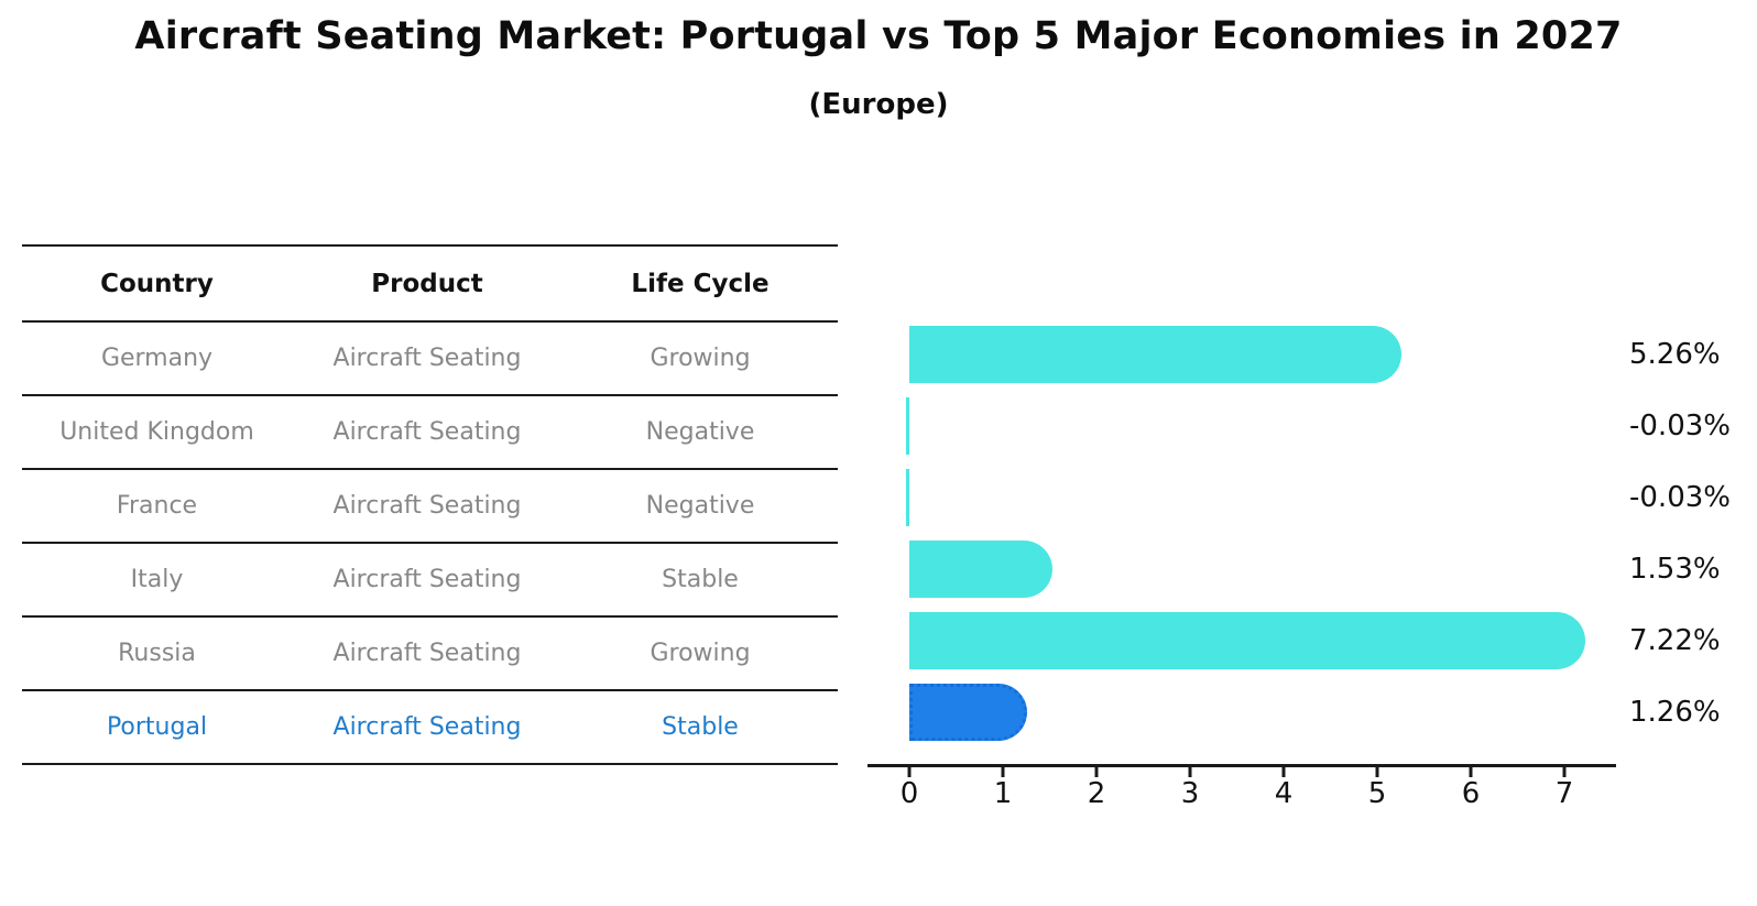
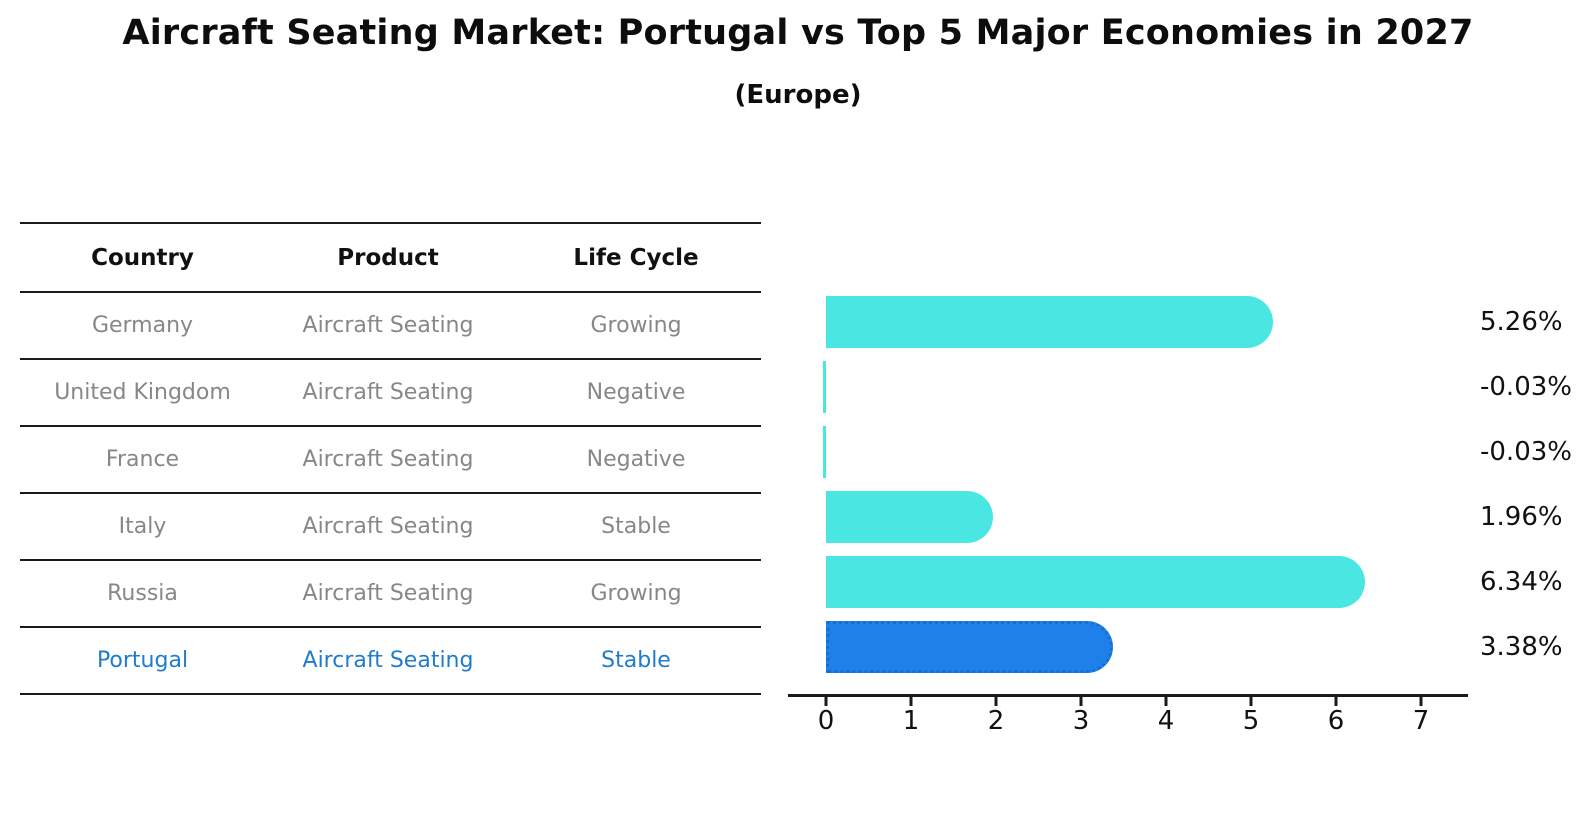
Italy: 1.53% -> 1.96%
Russia: 7.22% -> 6.34%
Portugal: 1.26% -> 3.38%
